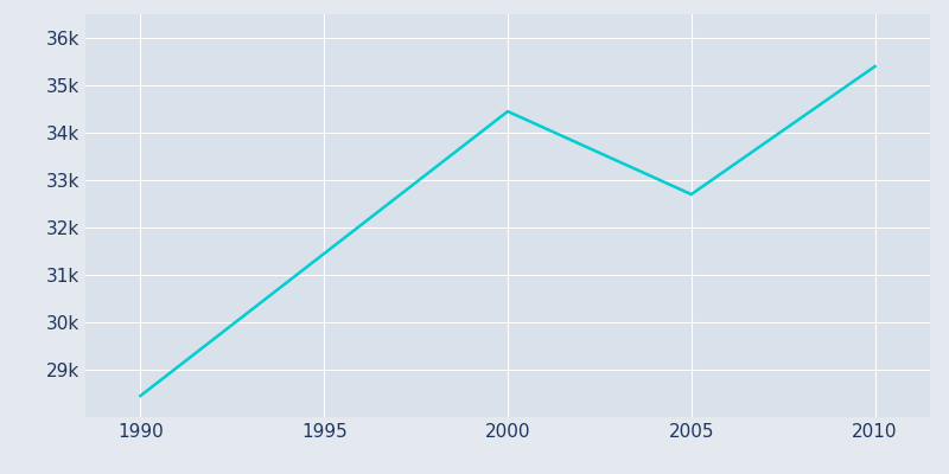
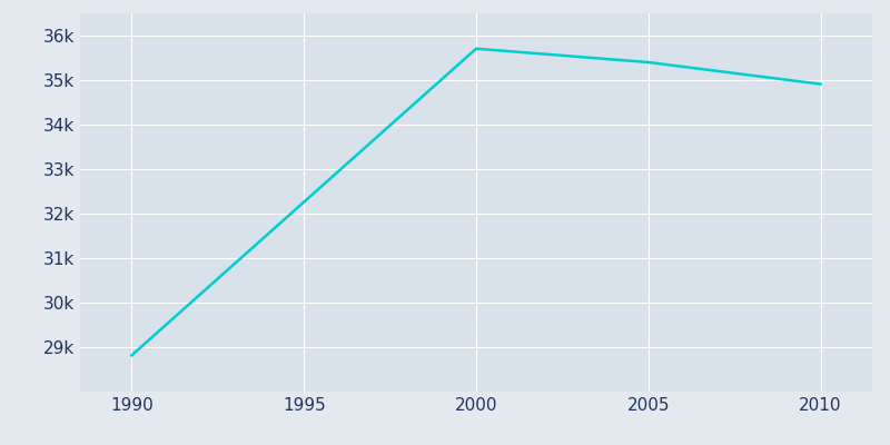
1990: 28.45k -> 28.82k
2000: 34.45k -> 35.71k
2005: 32.70k -> 35.40k
2010: 35.40k -> 34.91k
